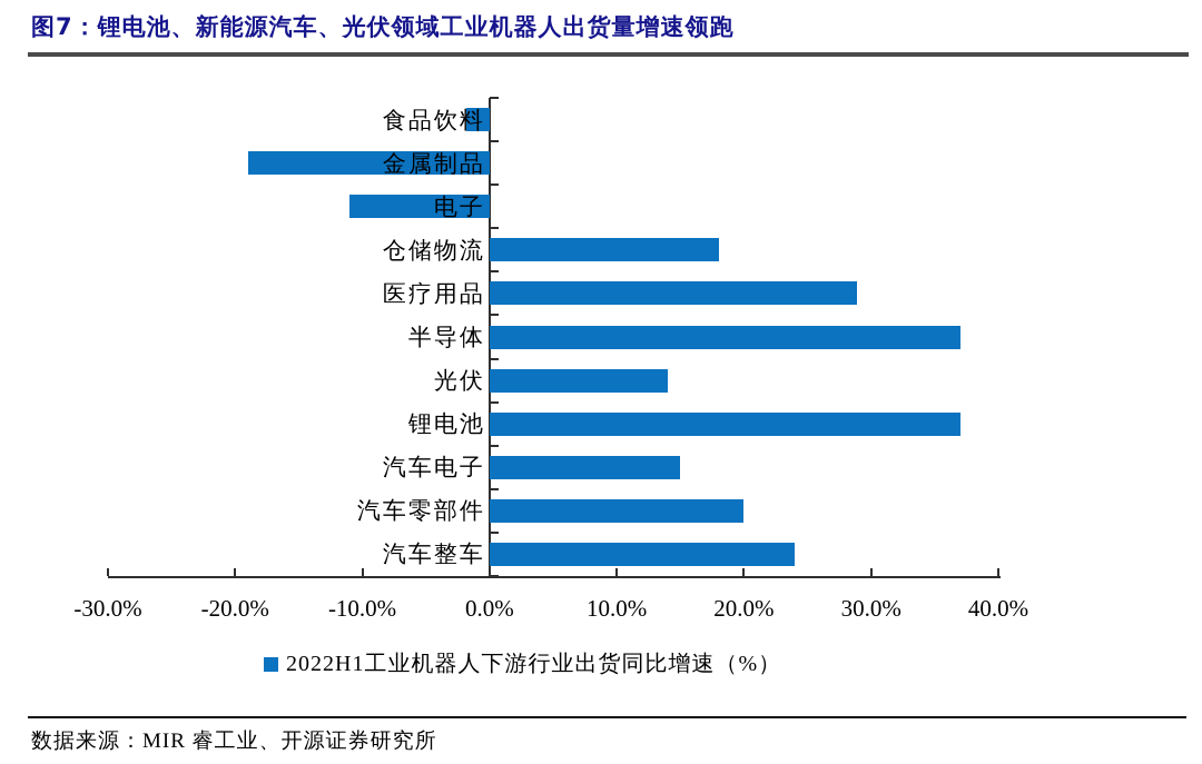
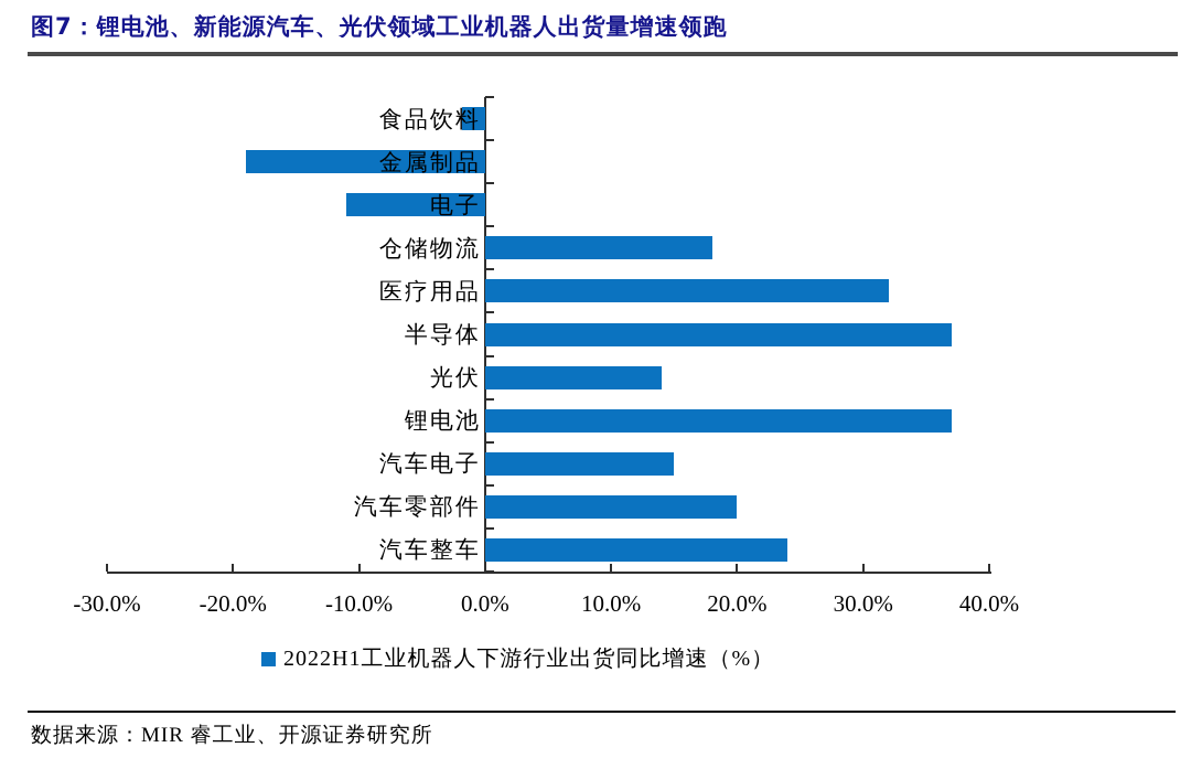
医疗用品: 28.9% -> 32.0%
